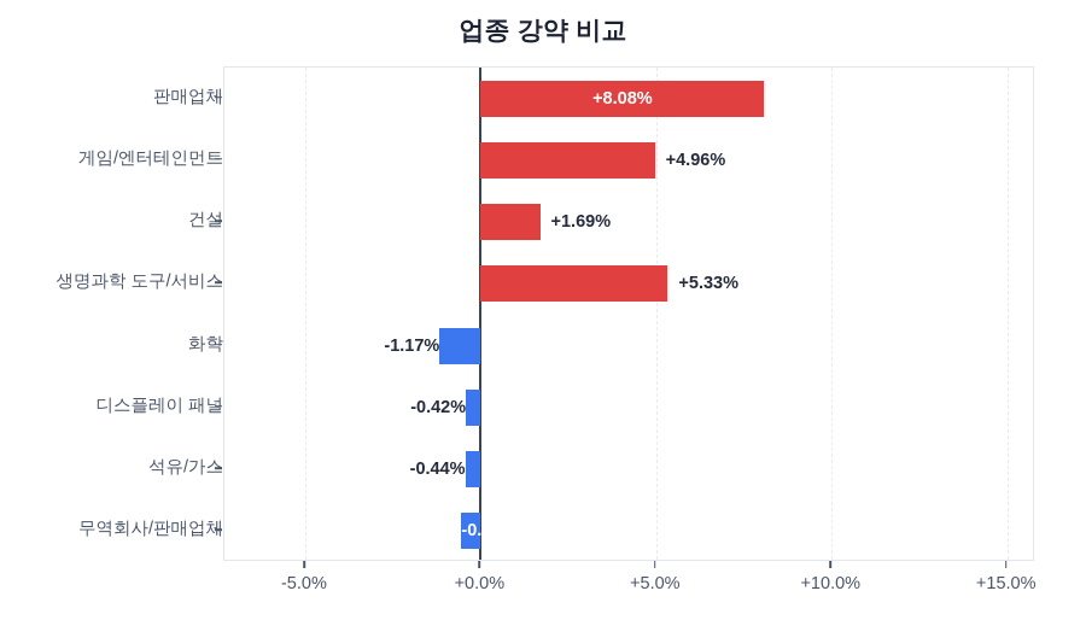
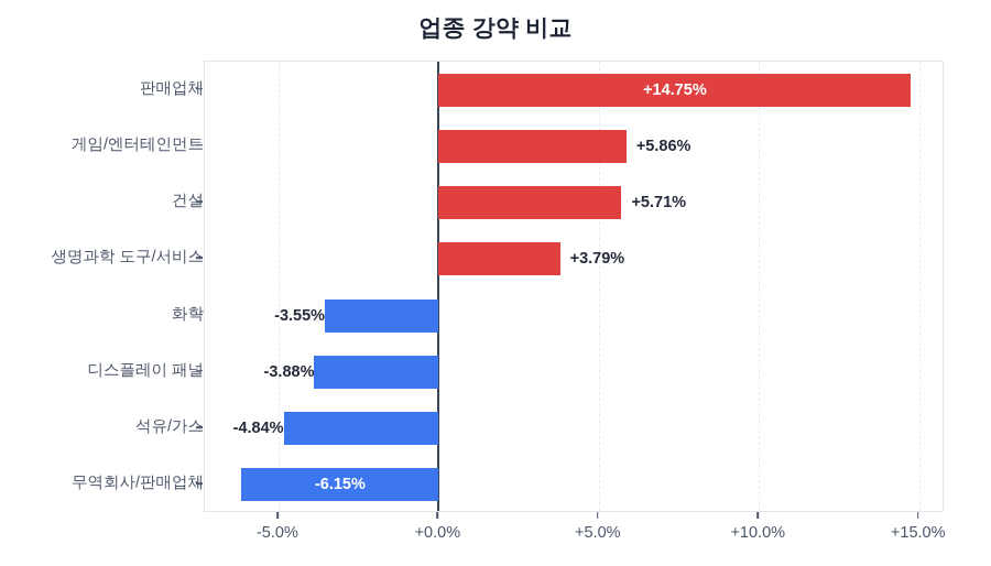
판매업체: +8.08% -> +14.75%
게임/엔터테인먼트: +4.96% -> +5.86%
건설: +1.69% -> +5.71%
생명과학 도구/서비스: +5.33% -> +3.79%
화학: -1.17% -> -3.55%
디스플레이 패널: -0.42% -> -3.88%
석유/가스: -0.44% -> -4.84%
무역회사/판매업체: -0.55% -> -6.15%
